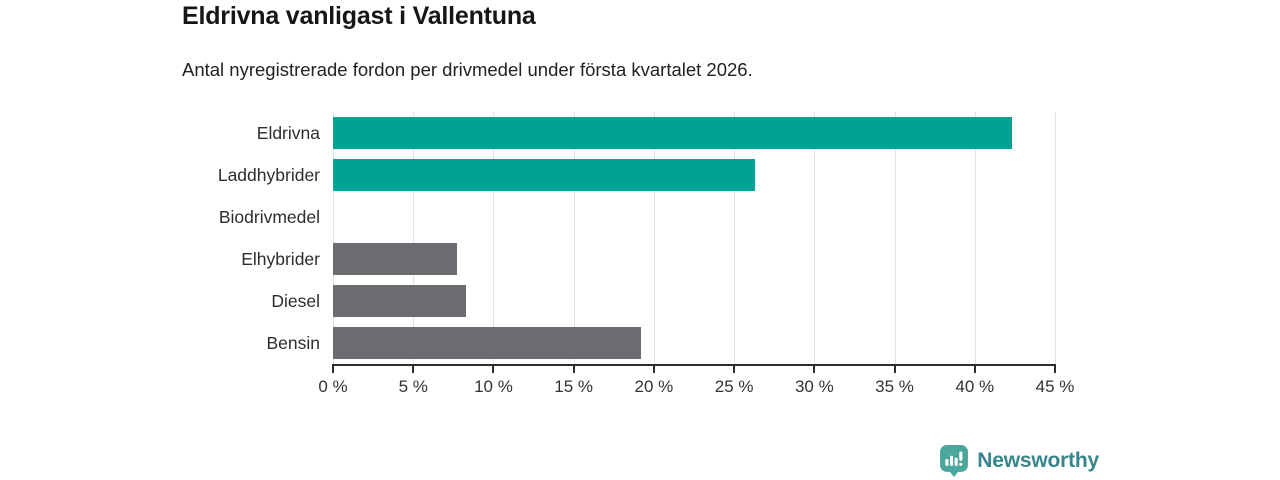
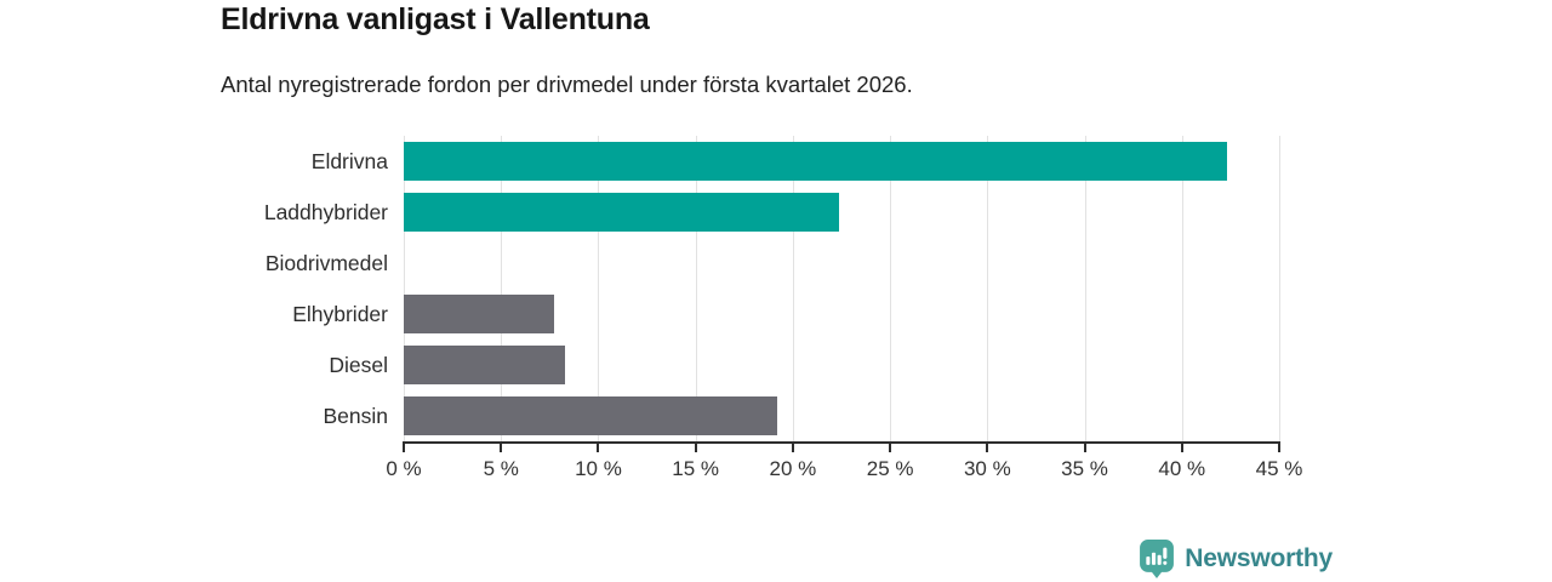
Laddhybrider: 26.3% -> 22.4%
